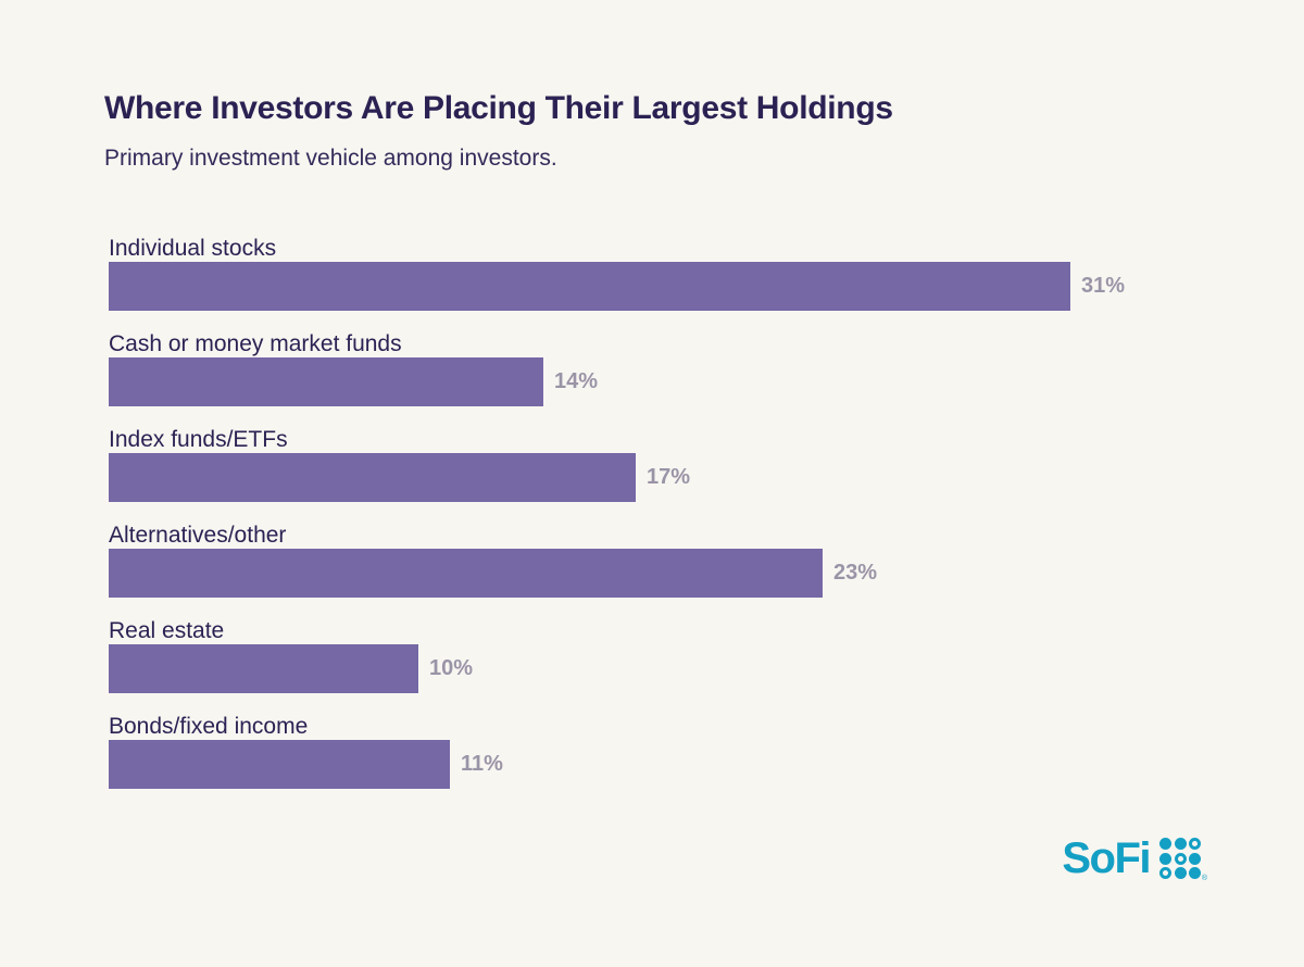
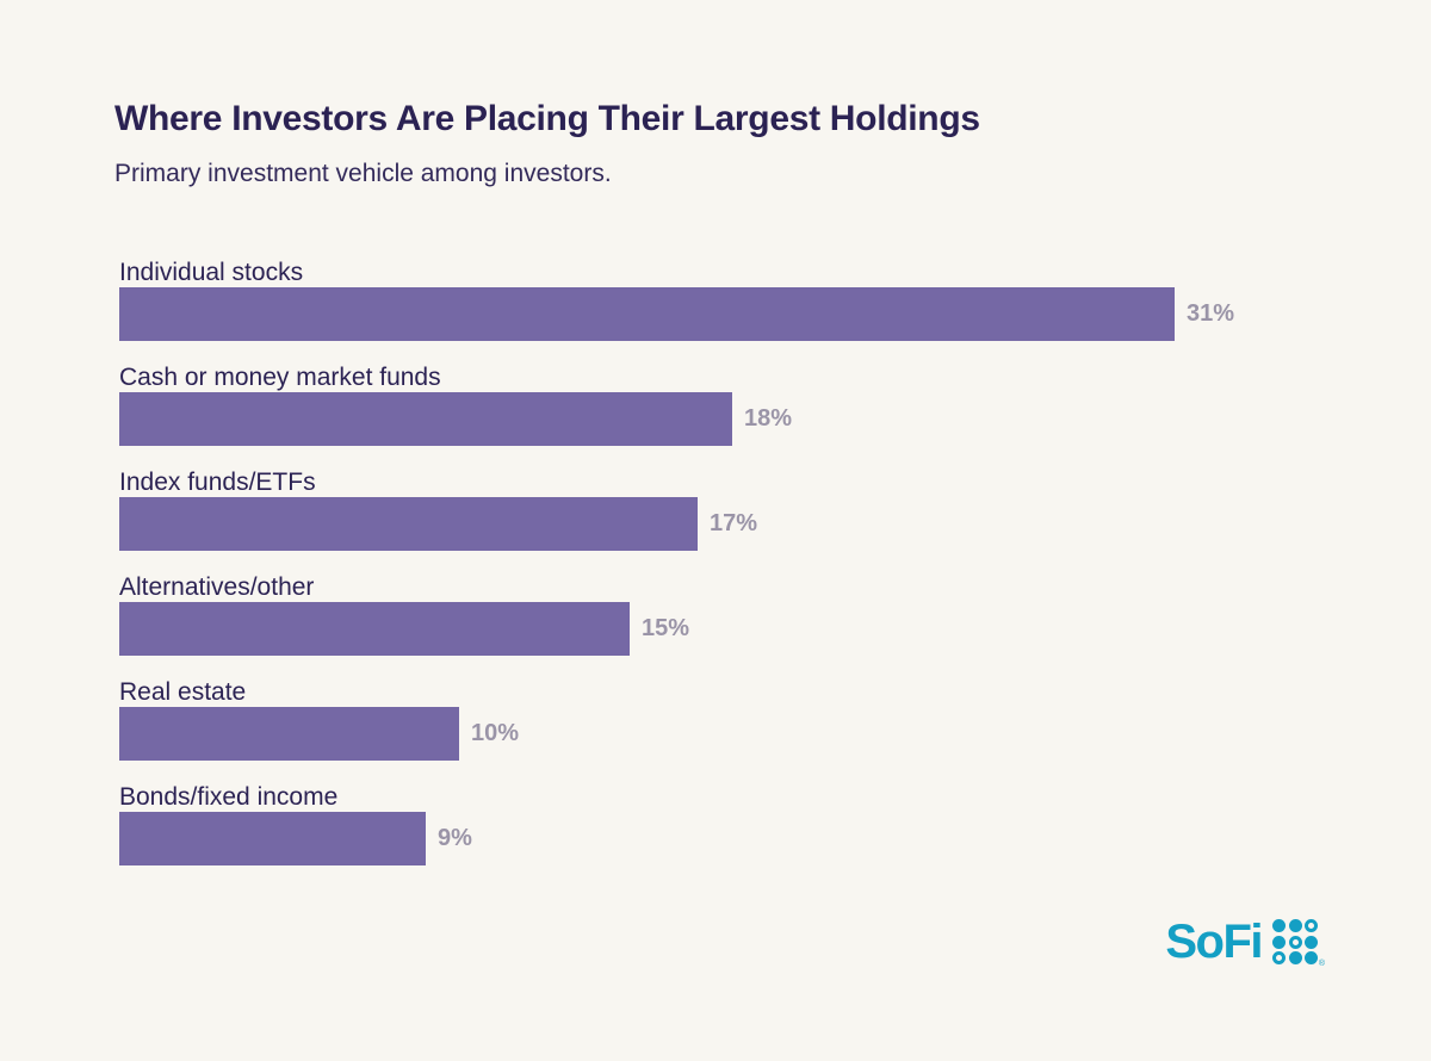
Cash or money market funds: 14% -> 18%
Alternatives/other: 23% -> 15%
Bonds/fixed income: 11% -> 9%
